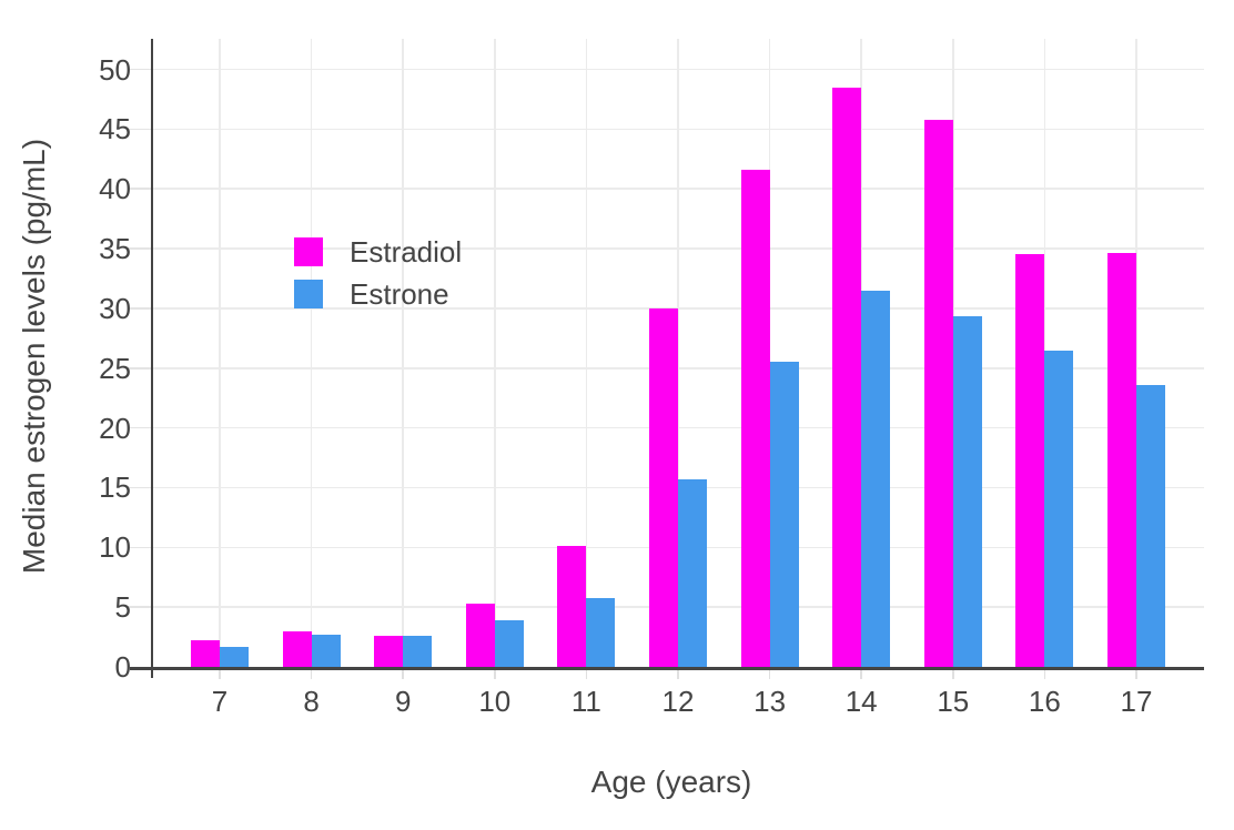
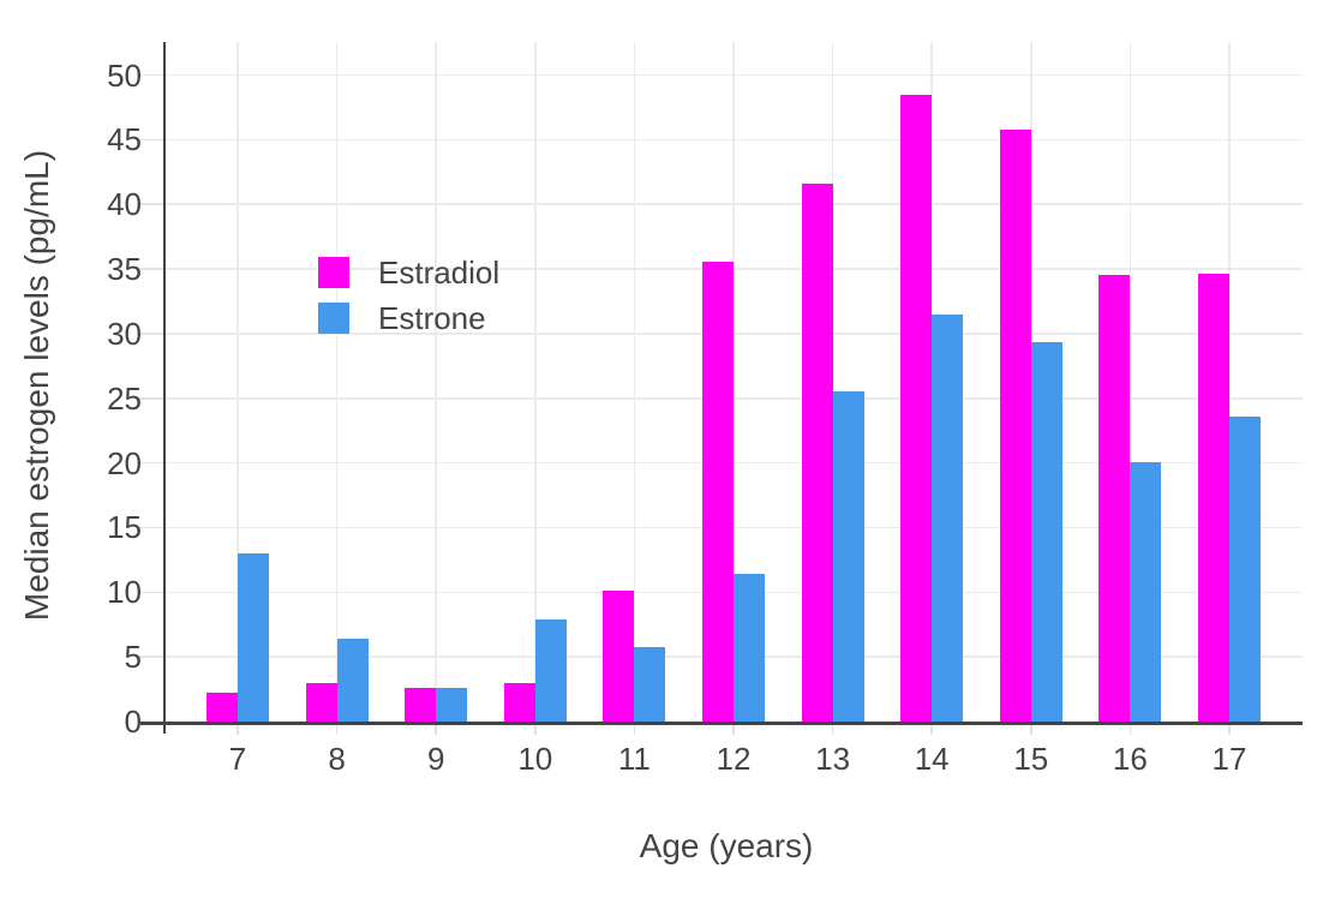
Estrone/7: 1.7 -> 13.0
Estrone/8: 2.7 -> 6.4
Estradiol/10: 5.3 -> 3.0
Estrone/10: 3.9 -> 7.9
Estradiol/12: 30.0 -> 35.6
Estrone/12: 15.7 -> 11.4
Estrone/16: 26.5 -> 20.1
